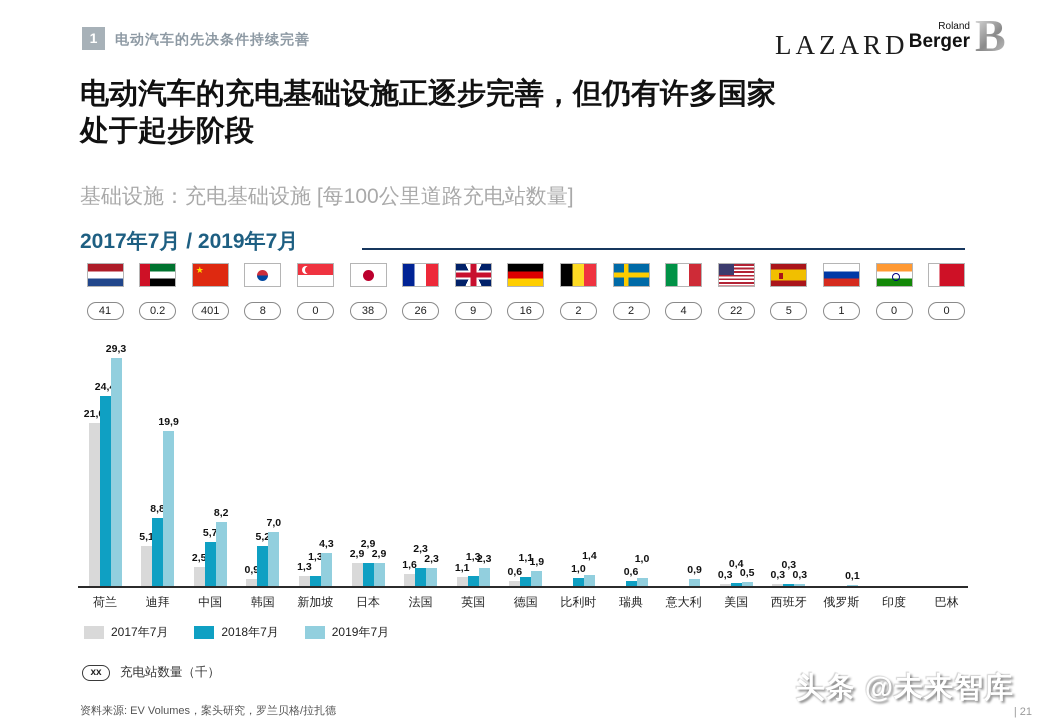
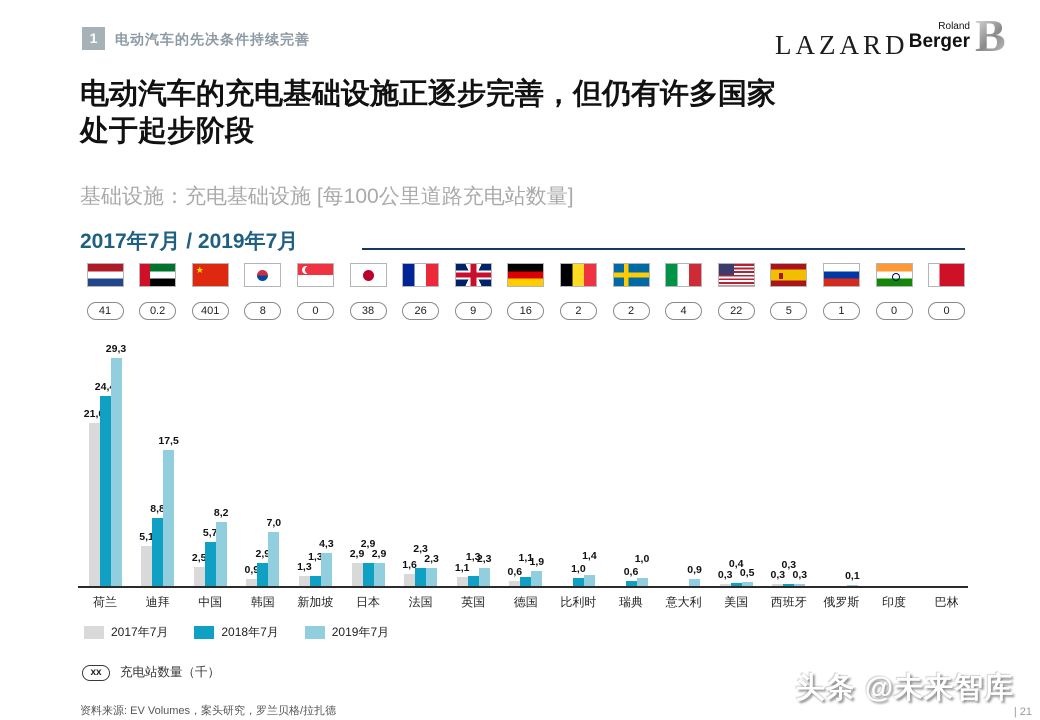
2019年7月/迪拜: 19,9 -> 17,5
2018年7月/韩国: 5,2 -> 2,9
